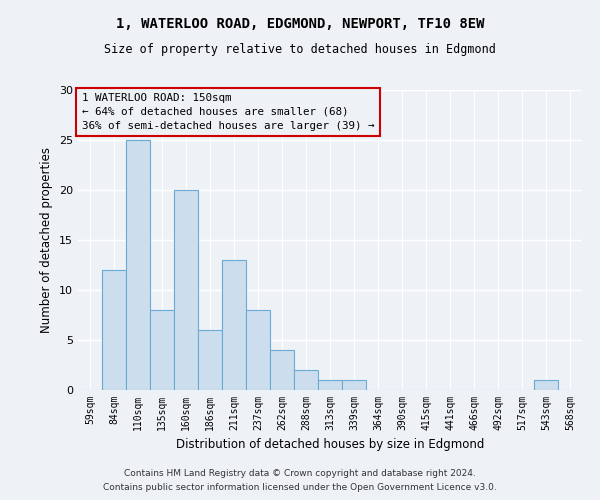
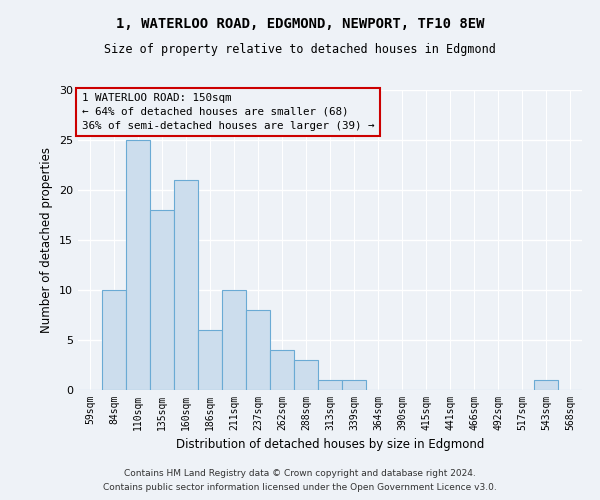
84sqm: 12 -> 10
135sqm: 8 -> 18
160sqm: 20 -> 21
211sqm: 13 -> 10
288sqm: 2 -> 3
